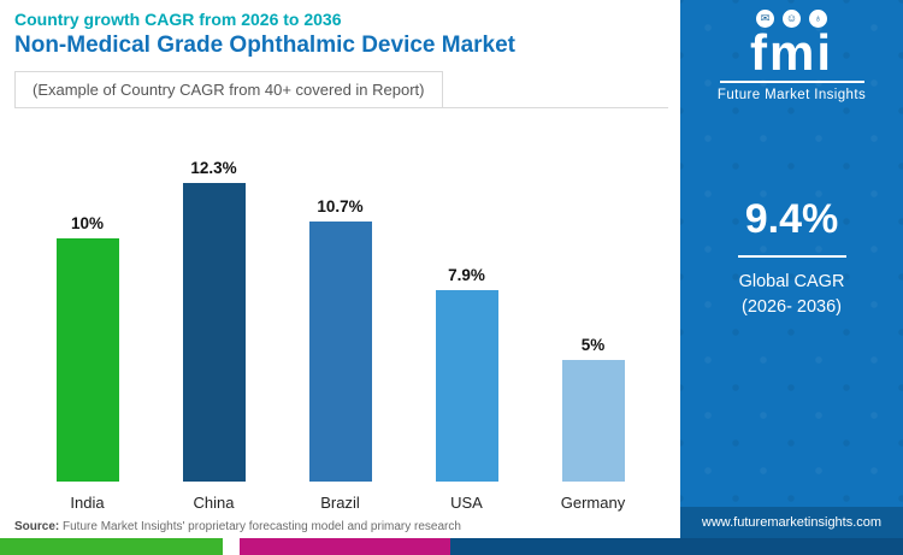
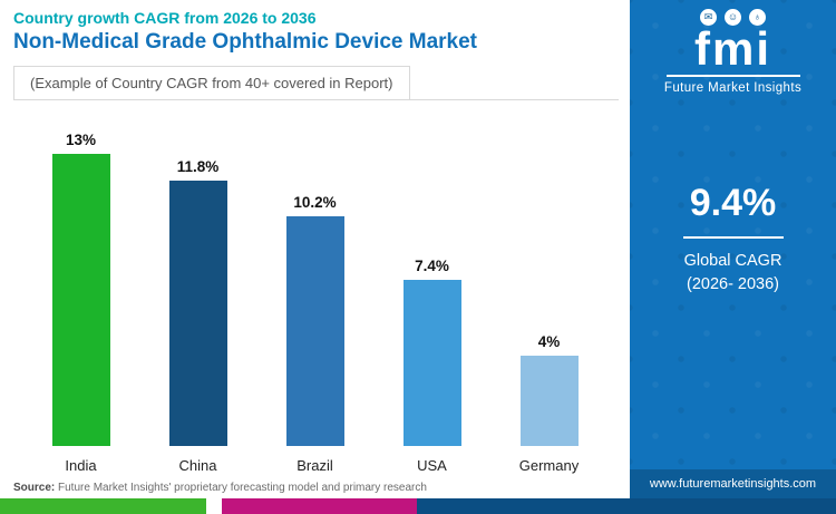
India: 10% -> 13%
China: 12.3% -> 11.8%
Brazil: 10.7% -> 10.2%
USA: 7.9% -> 7.4%
Germany: 5% -> 4%
